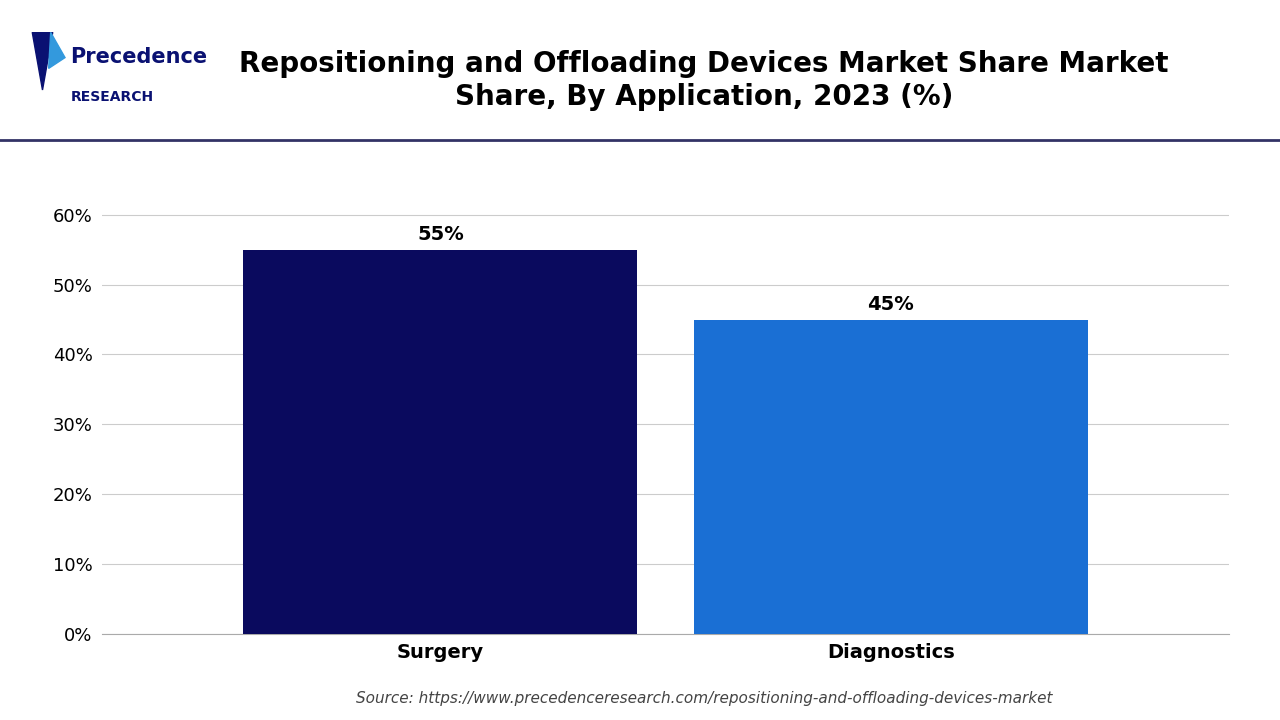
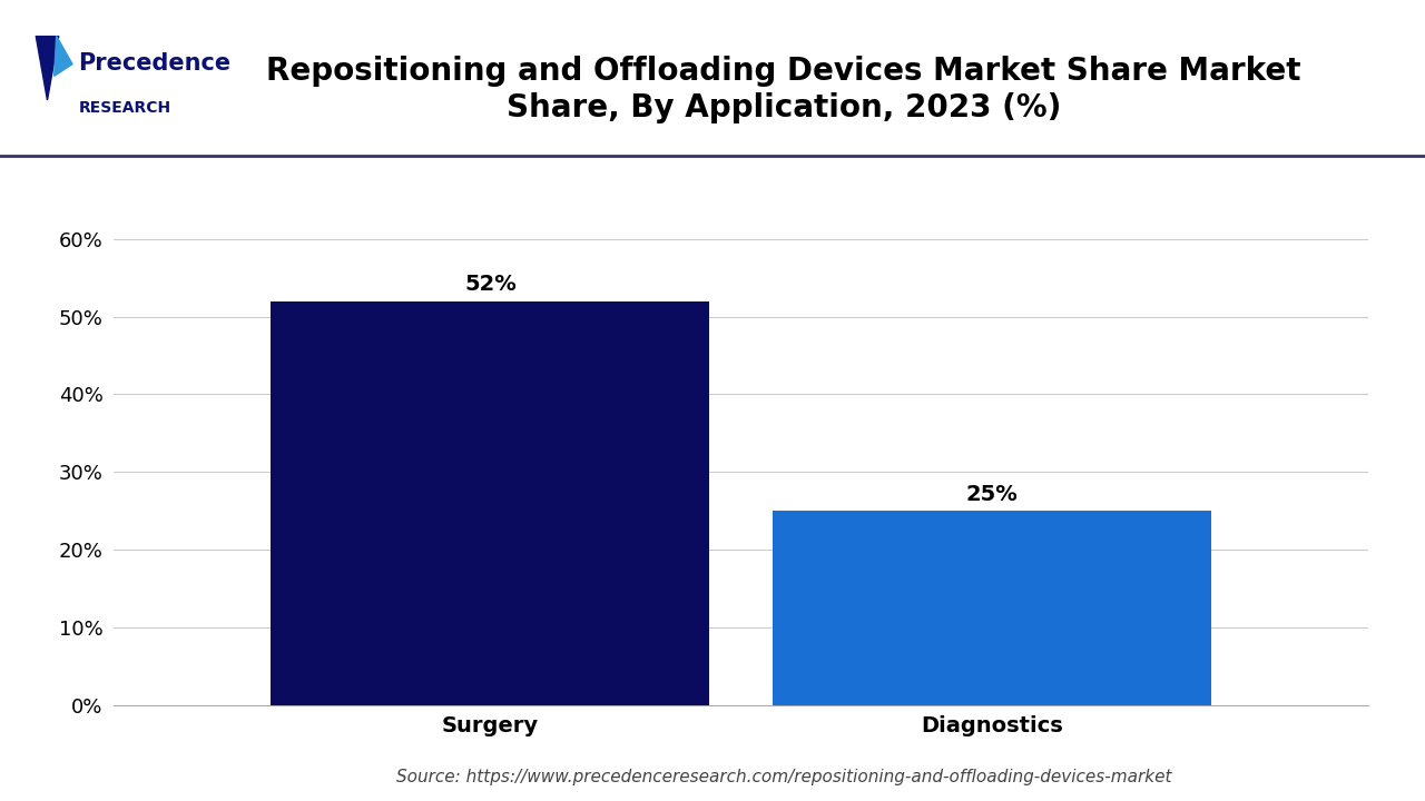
Surgery: 55% -> 52%
Diagnostics: 45% -> 25%
